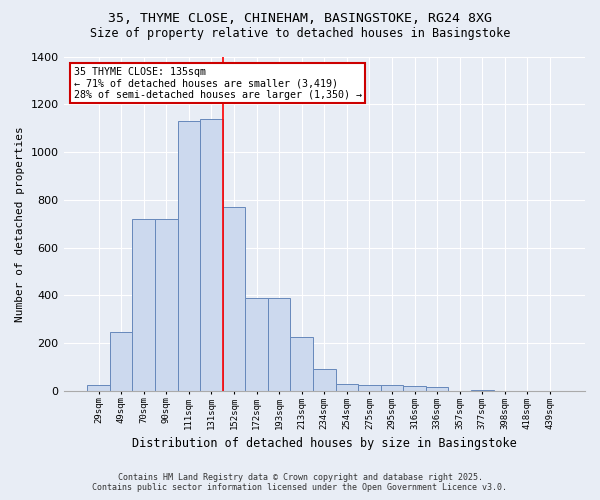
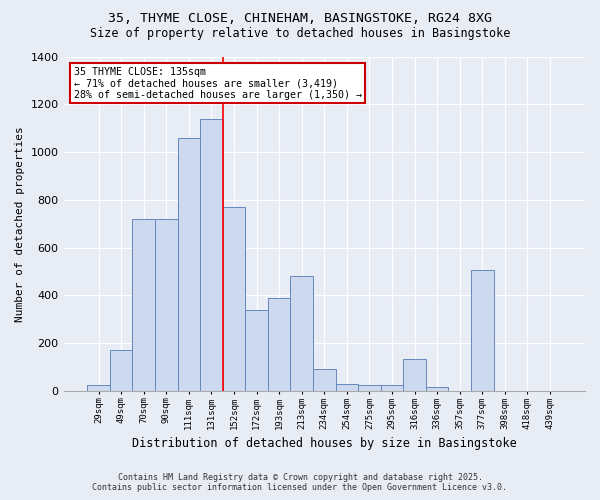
49sqm: 245 -> 170
111sqm: 1130 -> 1060
172sqm: 390 -> 340
213sqm: 225 -> 480
316sqm: 20 -> 135
377sqm: 5 -> 505
